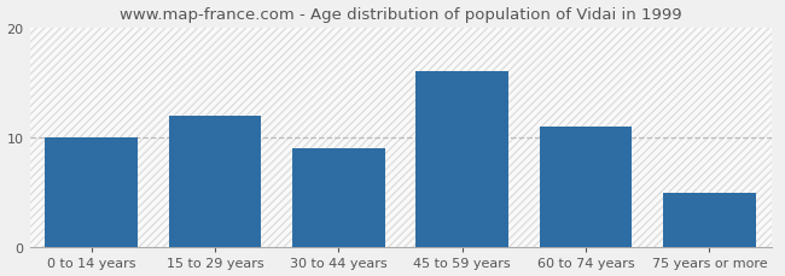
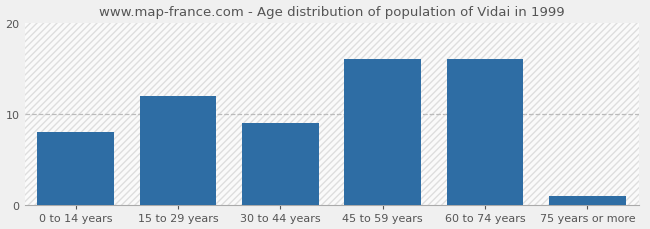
0 to 14 years: 10 -> 8
60 to 74 years: 11 -> 16
75 years or more: 5 -> 1
